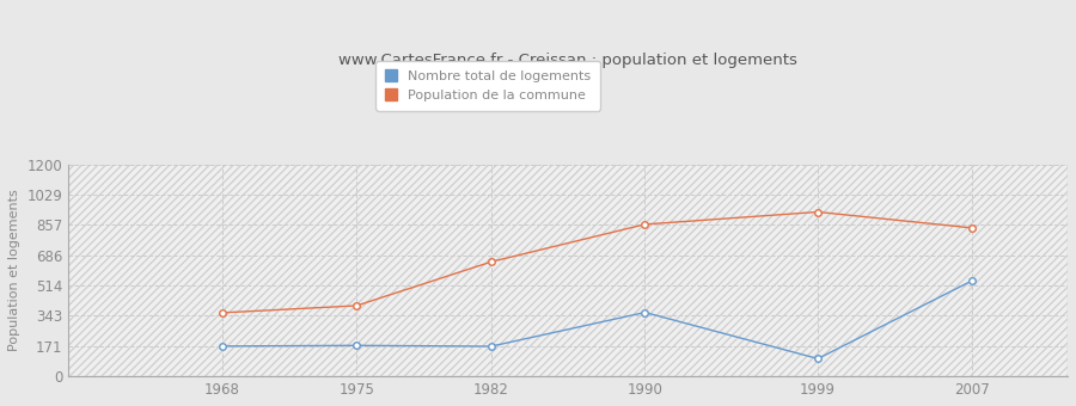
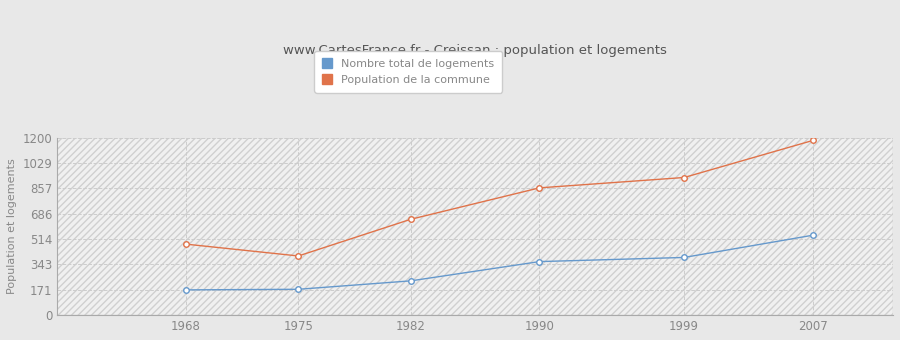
Population de la commune/1968: 360 -> 480
Nombre total de logements/1982: 170 -> 230
Nombre total de logements/1999: 100 -> 390
Population de la commune/2007: 840 -> 1180
